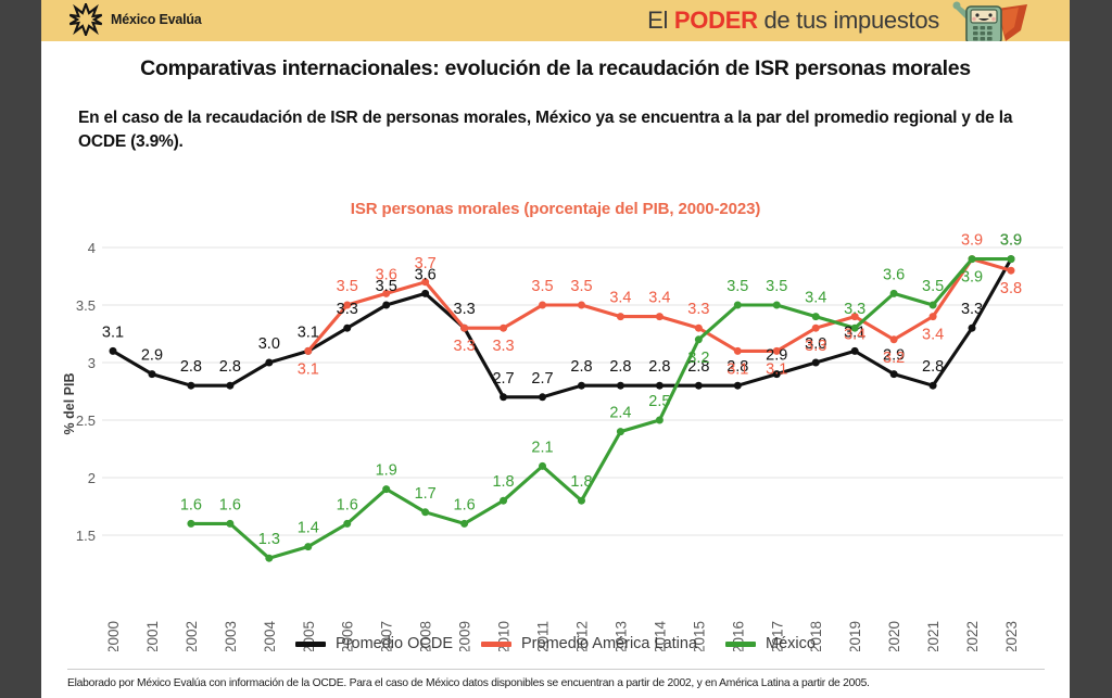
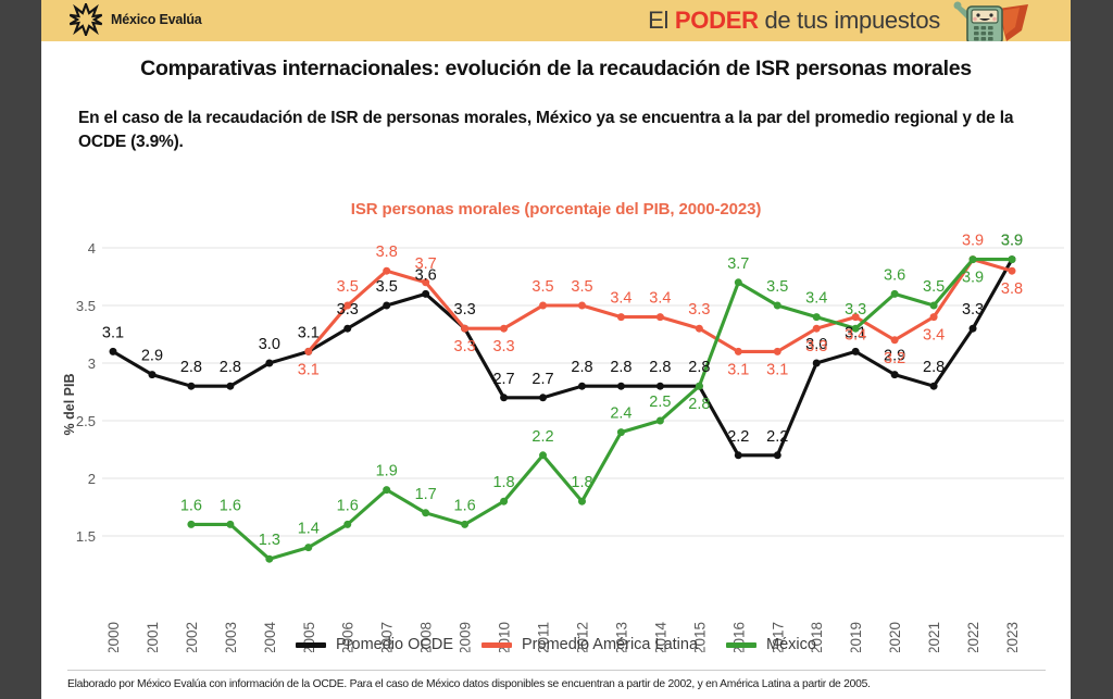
Promedio América Latina/2007: 3.6 -> 3.8
México/2011: 2.1 -> 2.2
México/2015: 3.2 -> 2.8
Promedio OCDE/2016: 2.8 -> 2.2
México/2016: 3.5 -> 3.7
Promedio OCDE/2017: 2.9 -> 2.2
